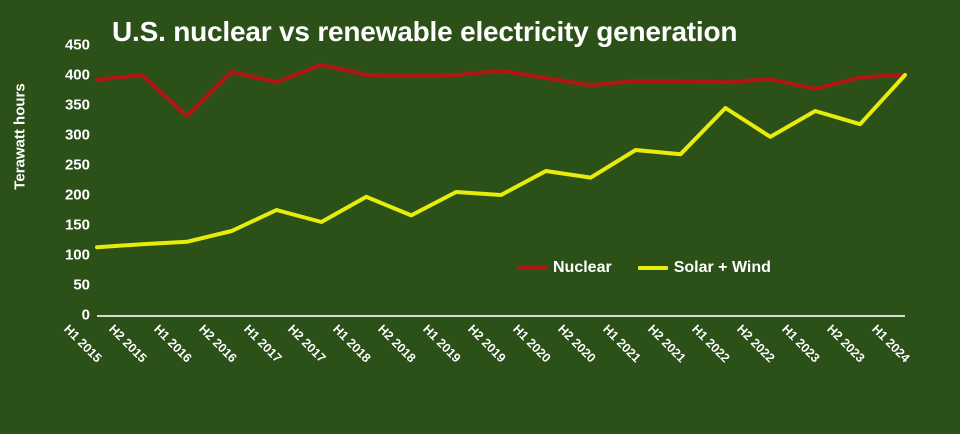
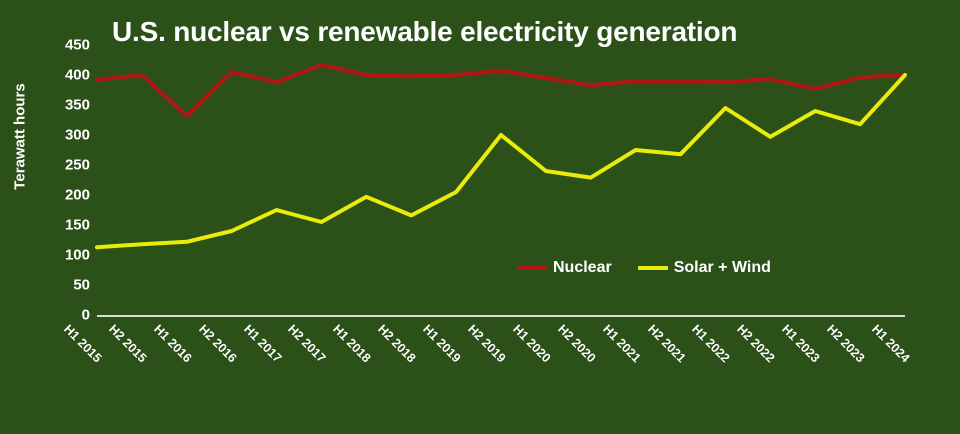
Solar + Wind/H2 2019: 200 -> 300
